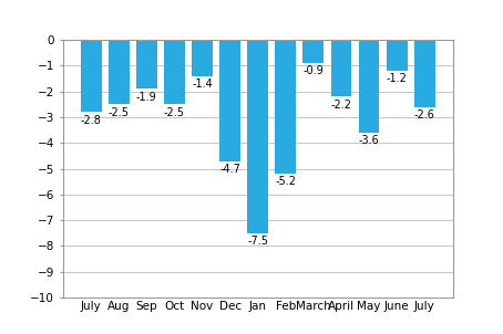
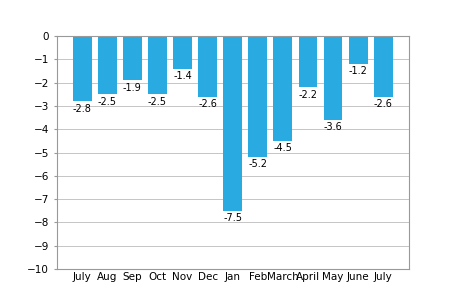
Dec: -4.7 -> -2.6
March: -0.9 -> -4.5
